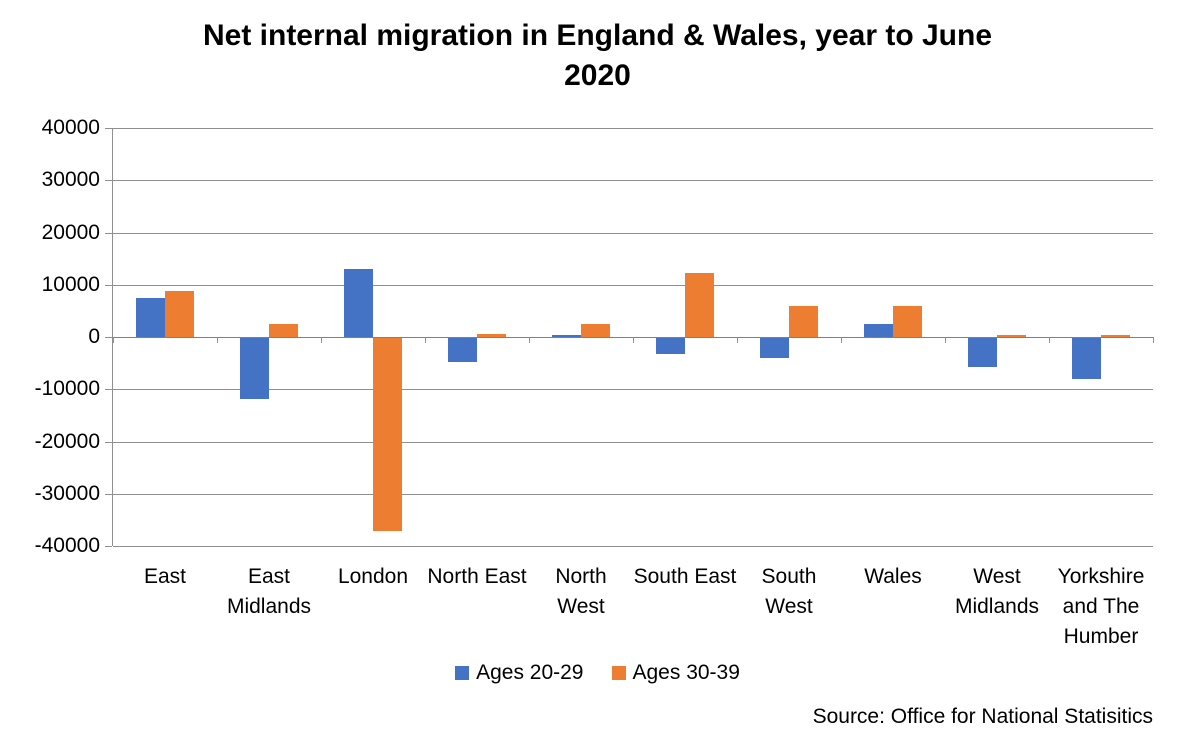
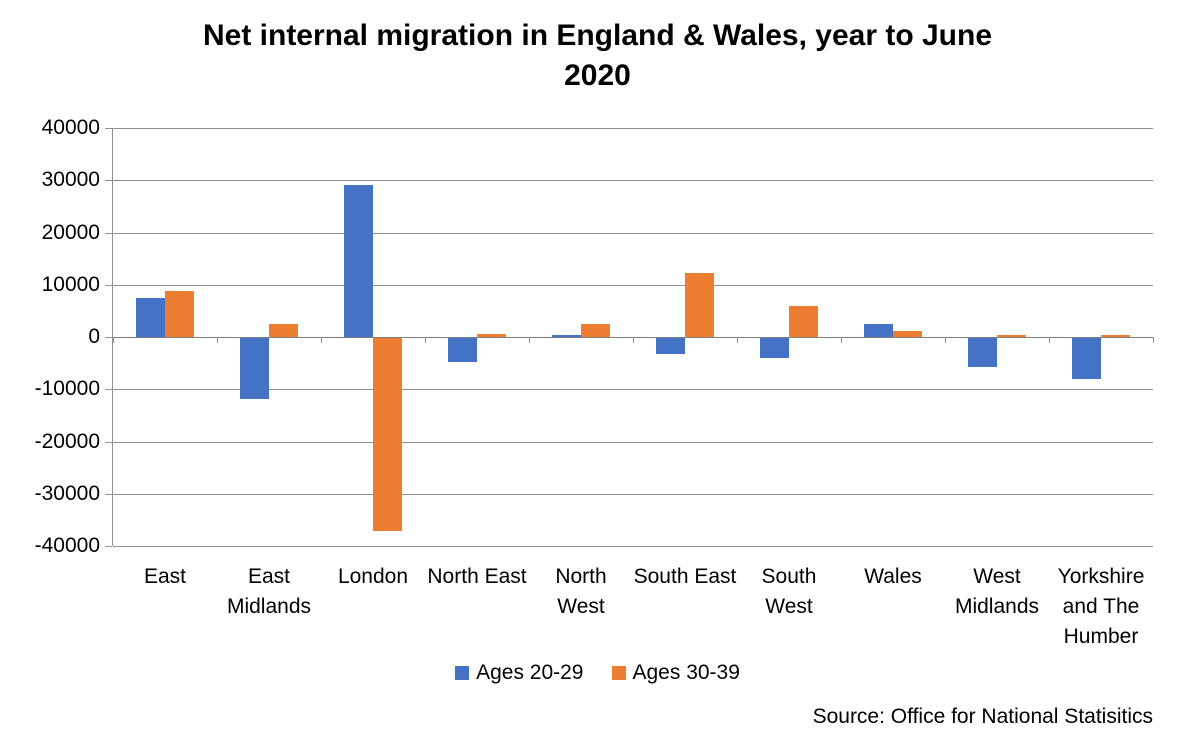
Ages 20-29/London: 13000 -> 29000
Ages 30-39/Wales: 6000 -> 1000
